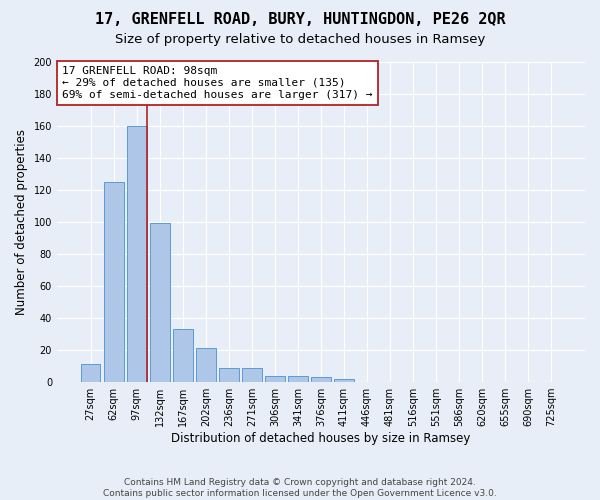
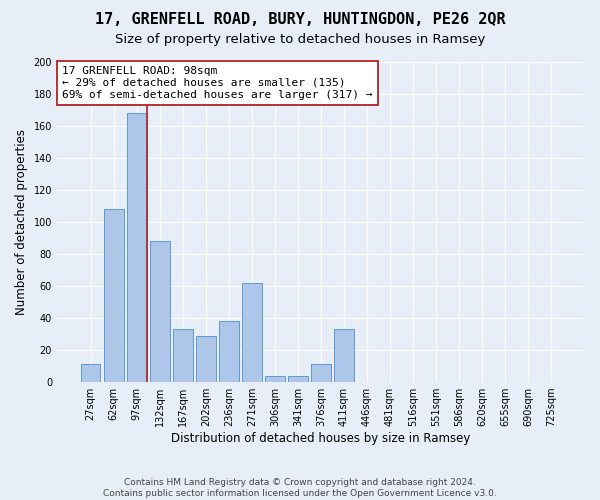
62sqm: 125 -> 108
97sqm: 160 -> 168
132sqm: 99 -> 88
202sqm: 21 -> 29
236sqm: 9 -> 38
271sqm: 9 -> 62
376sqm: 3 -> 11
411sqm: 2 -> 33
